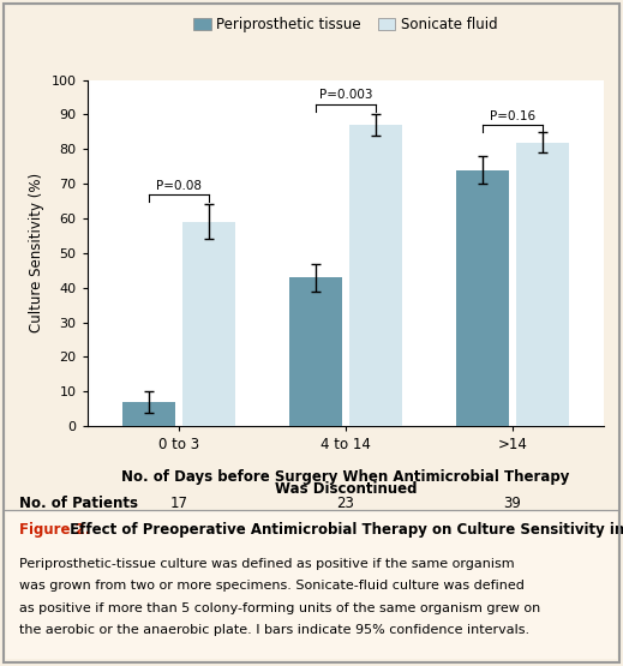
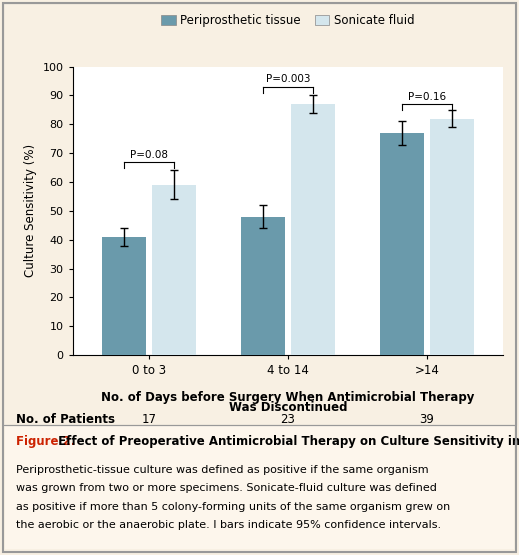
Periprosthetic tissue/0 to 3: 7 -> 41
Periprosthetic tissue/4 to 14: 43 -> 48
Periprosthetic tissue/>14: 74 -> 77
